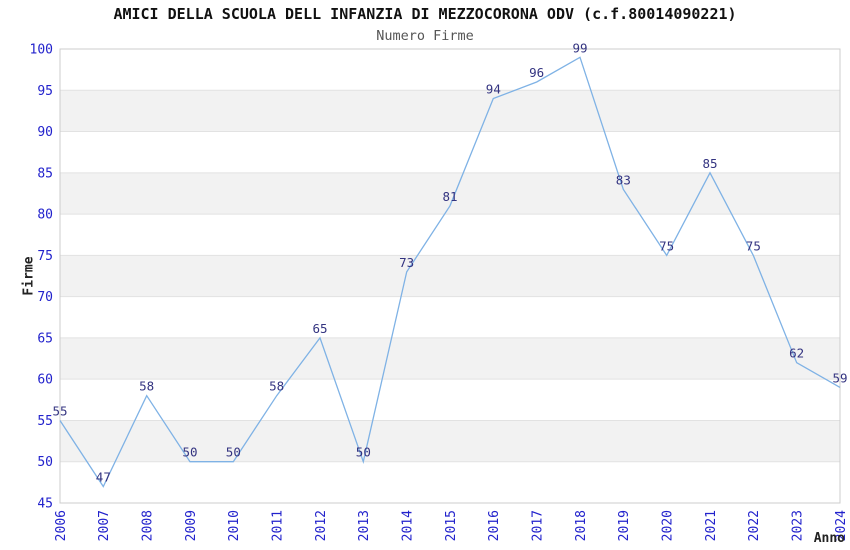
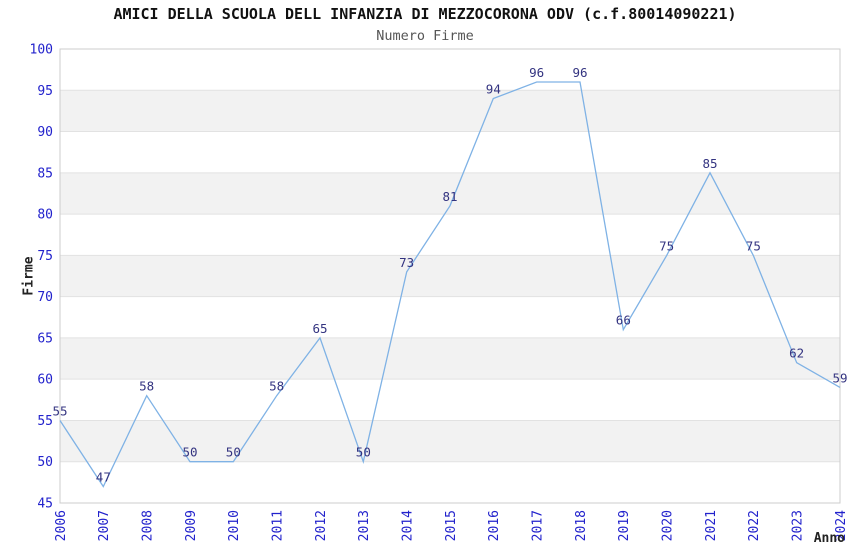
2018: 99 -> 96
2019: 83 -> 66
